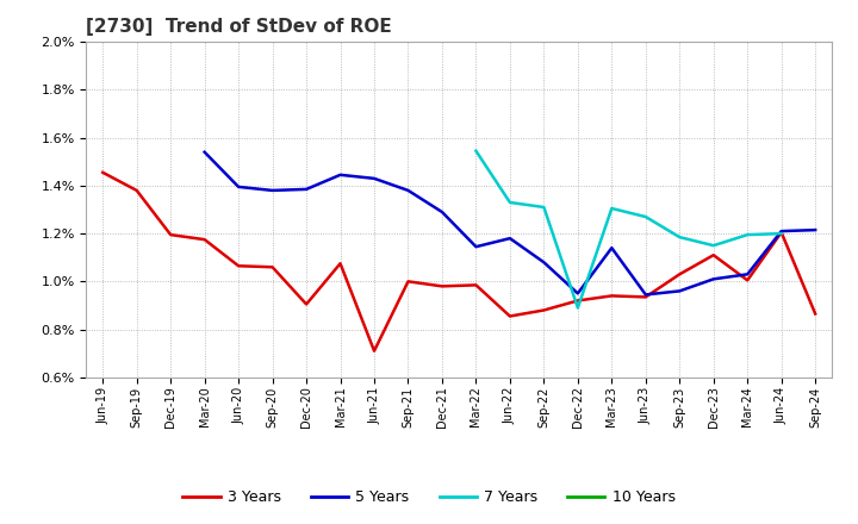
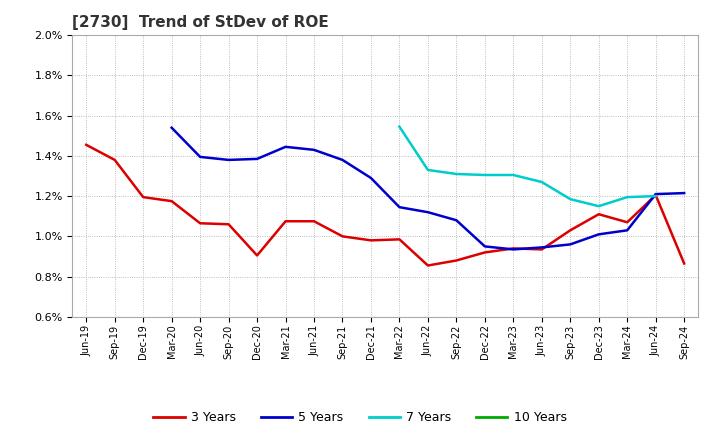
3 Years/Jun-21: 0.710% -> 1.075%
5 Years/Jun-22: 1.180% -> 1.120%
7 Years/Dec-22: 0.890% -> 1.305%
5 Years/Mar-23: 1.140% -> 0.935%
3 Years/Mar-24: 1.005% -> 1.070%
